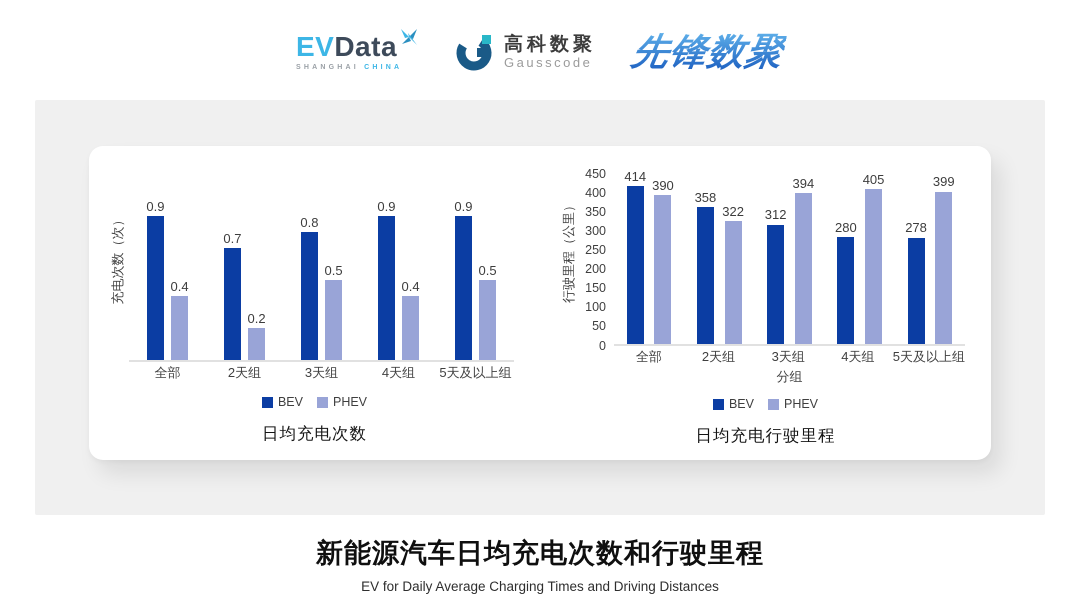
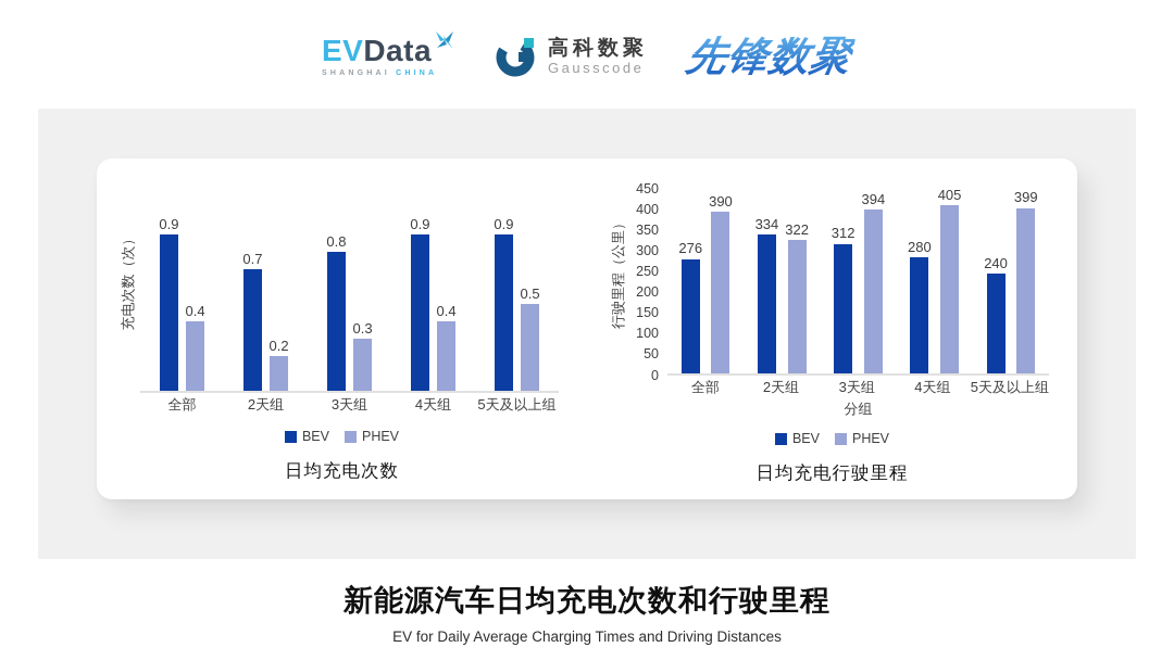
日均充电次数/PHEV/3天组: 0.5 -> 0.3
日均充电行驶里程/BEV/全部: 414 -> 276
日均充电行驶里程/BEV/2天组: 358 -> 334
日均充电行驶里程/BEV/5天及以上组: 278 -> 240
